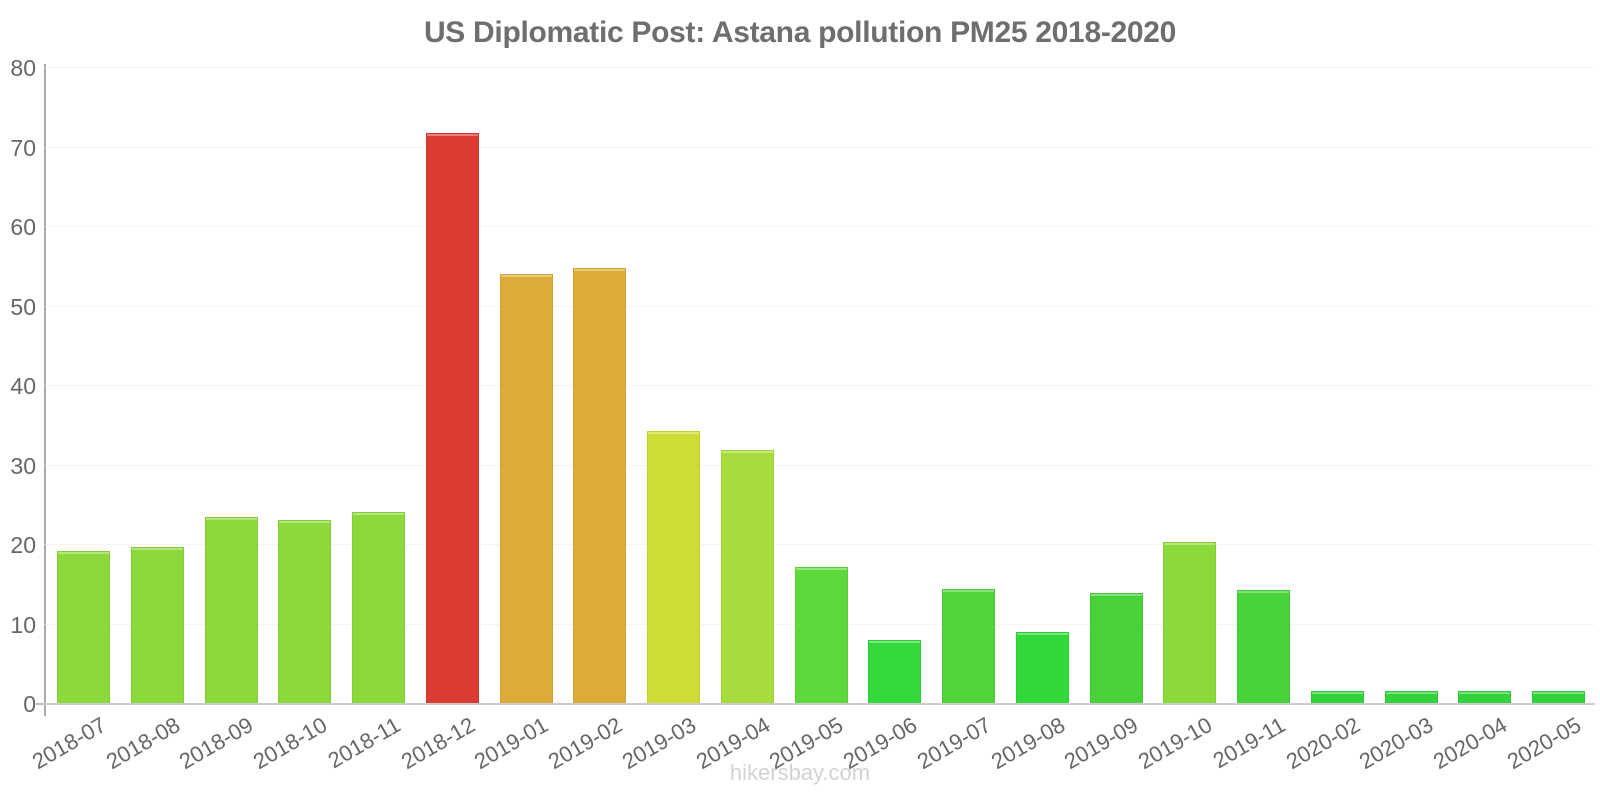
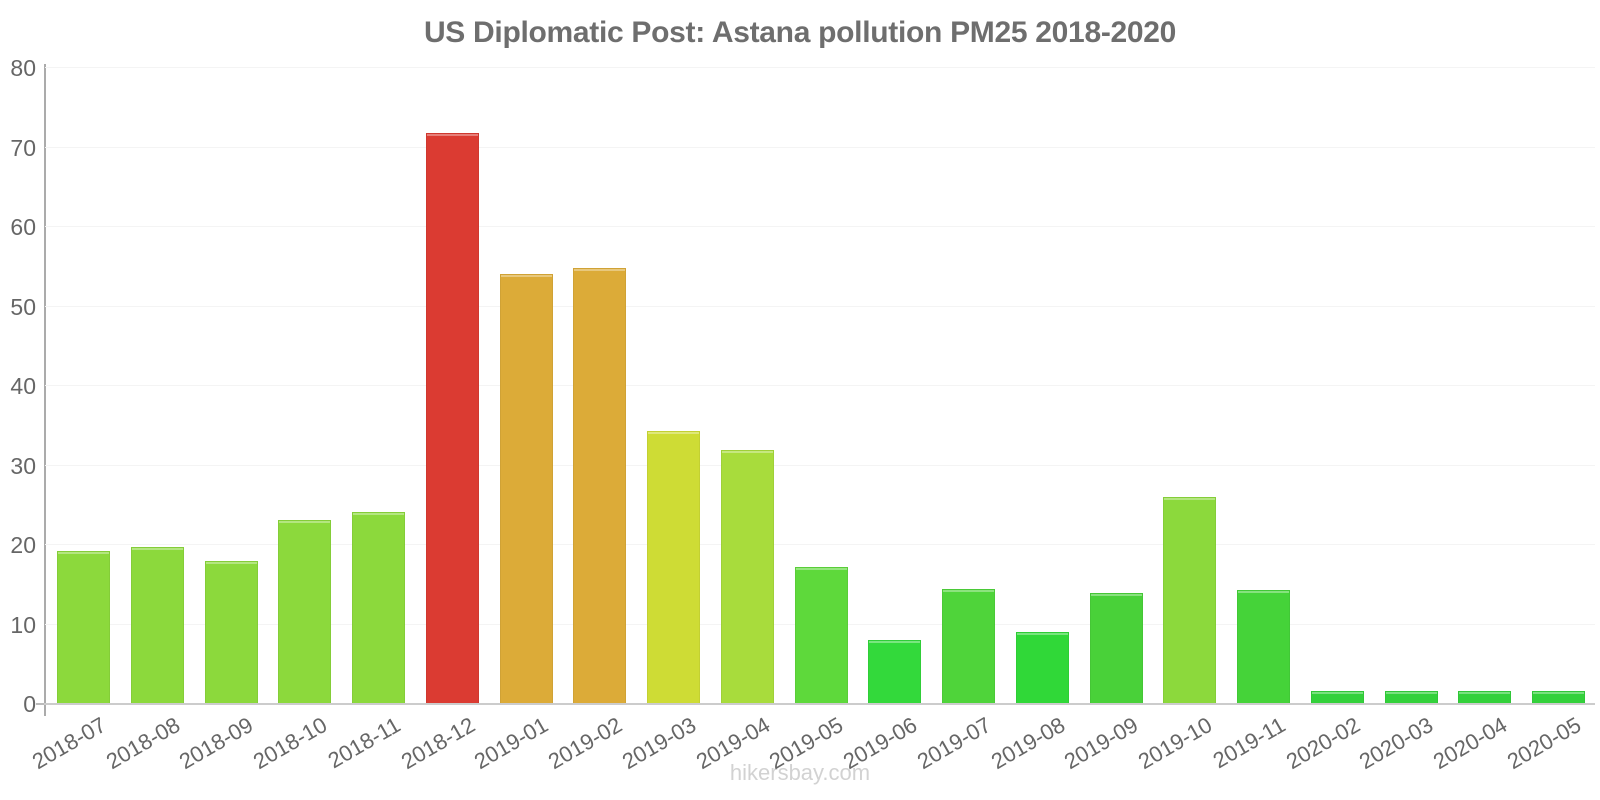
2018-09: 24 -> 18
2019-10: 20 -> 26
